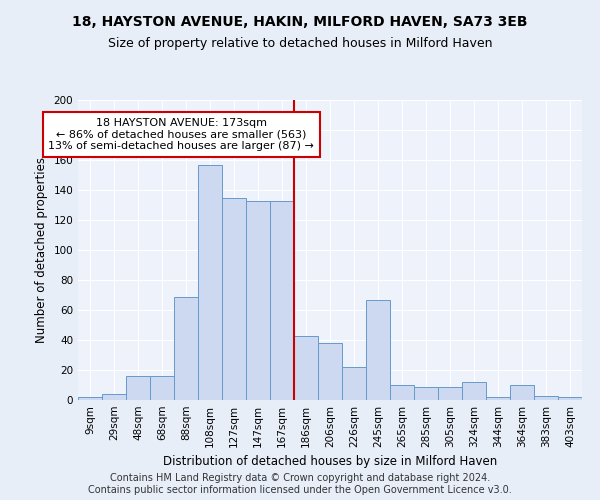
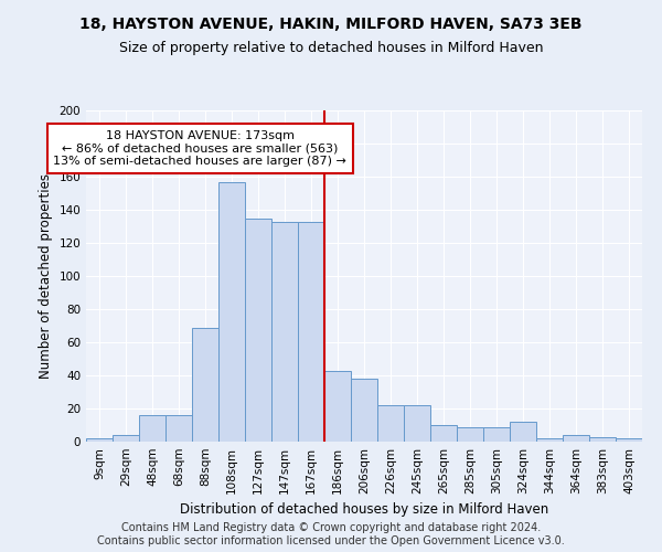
245sqm: 67 -> 22
364sqm: 10 -> 4
